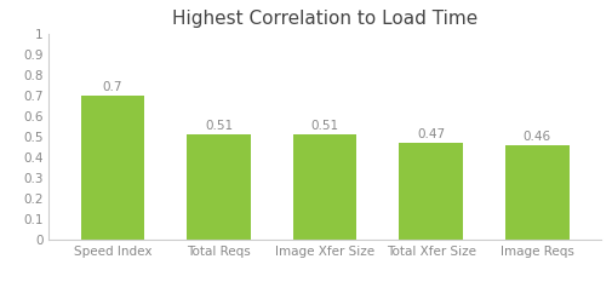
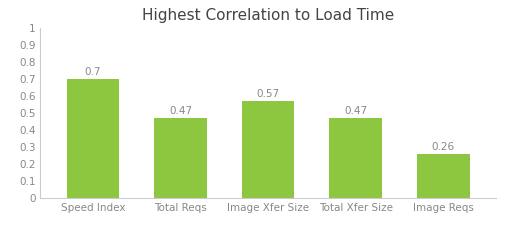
Total Reqs: 0.51 -> 0.47
Image Xfer Size: 0.51 -> 0.57
Image Reqs: 0.46 -> 0.26
